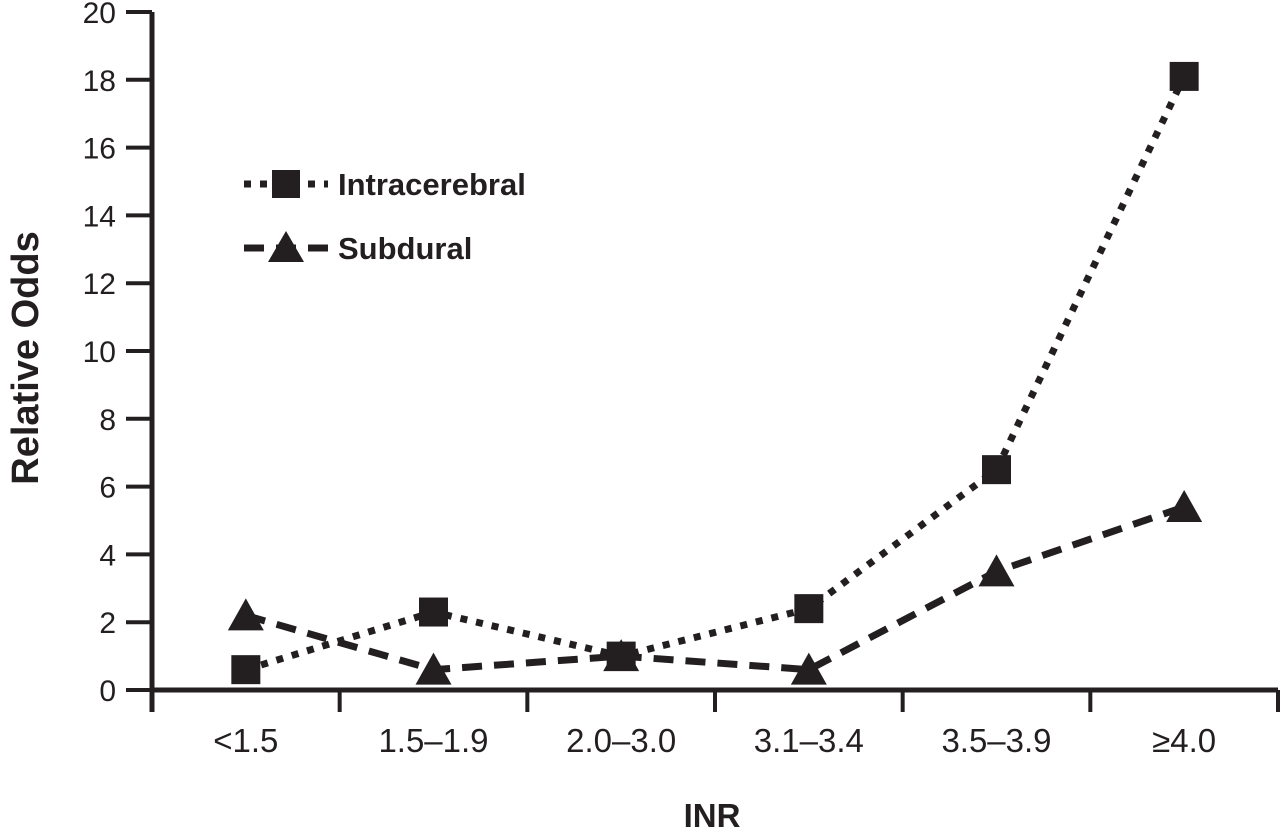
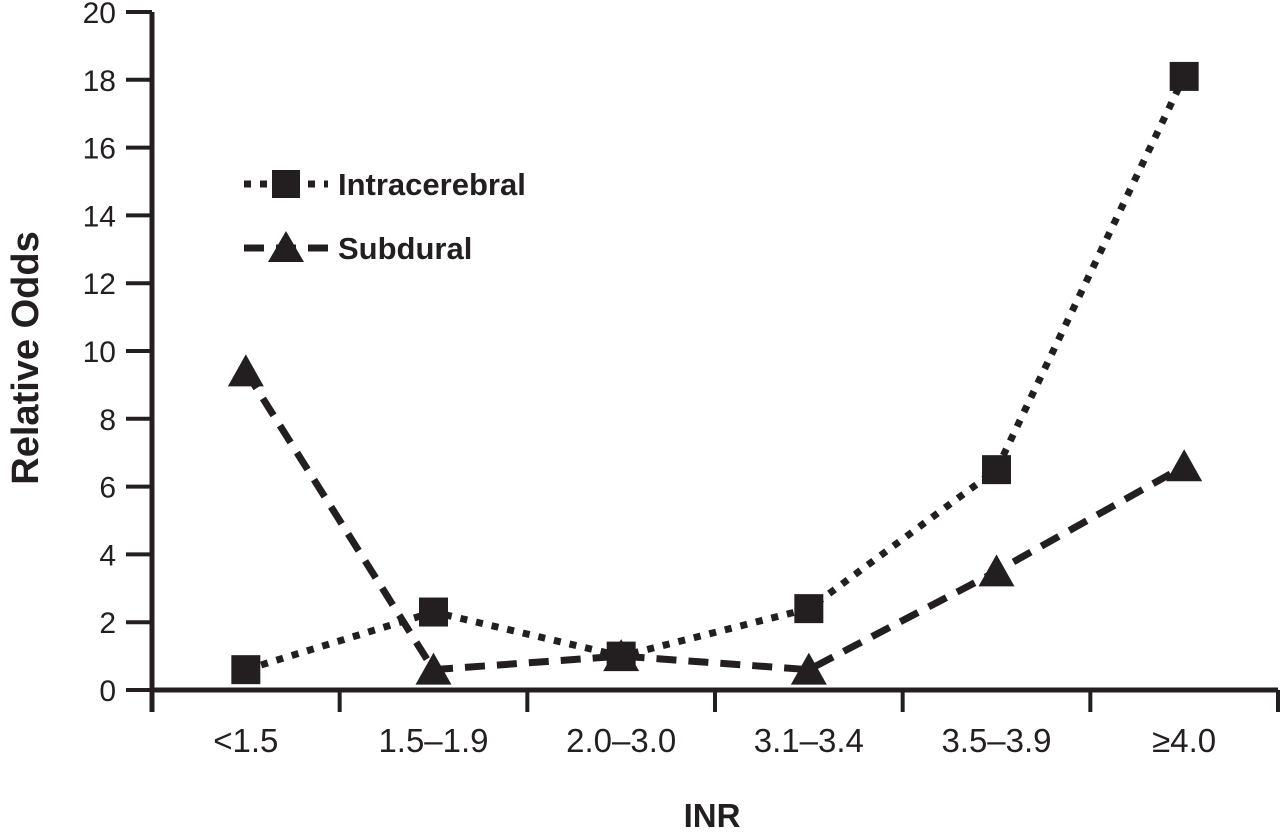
Subdural/<1.5: 2.2 -> 9.4
Subdural/≥4.0: 5.4 -> 6.6
